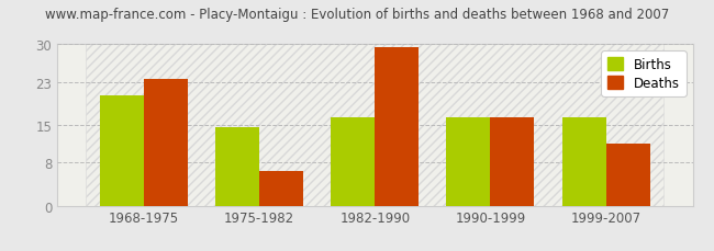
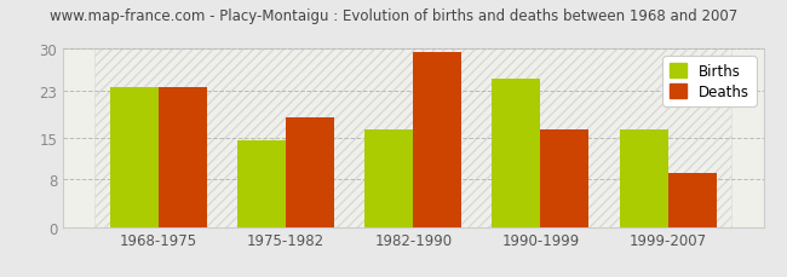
Births/1968-1975: 20.5 -> 23.5
Deaths/1975-1982: 6.5 -> 18.5
Births/1990-1999: 16.5 -> 25.0
Deaths/1999-2007: 11.5 -> 9.0
